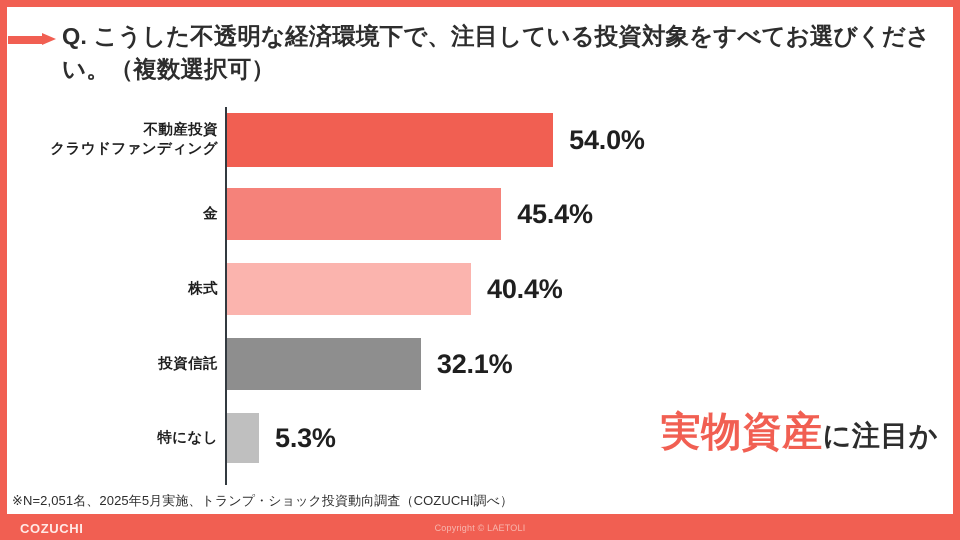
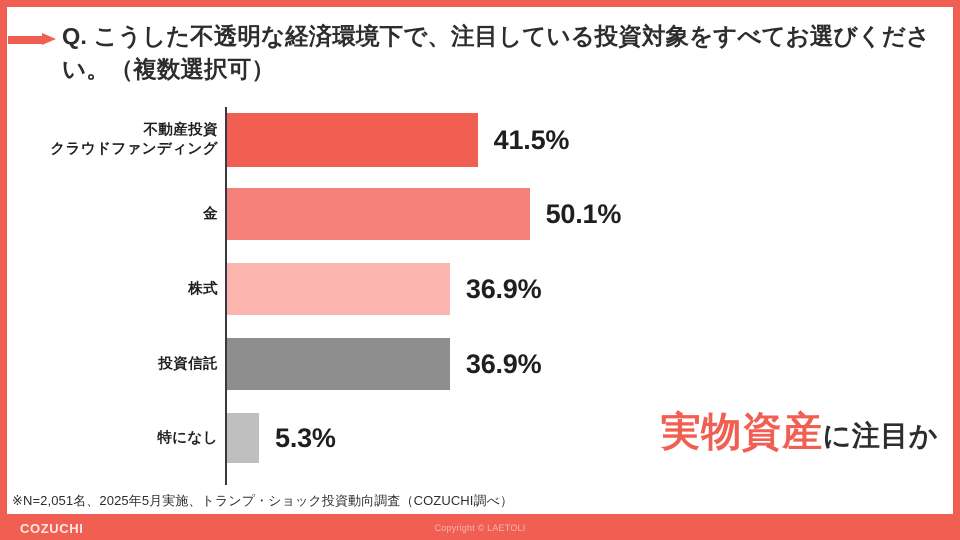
不動産投資 クラウドファンディング: 54.0% -> 41.5%
金: 45.4% -> 50.1%
株式: 40.4% -> 36.9%
投資信託: 32.1% -> 36.9%
